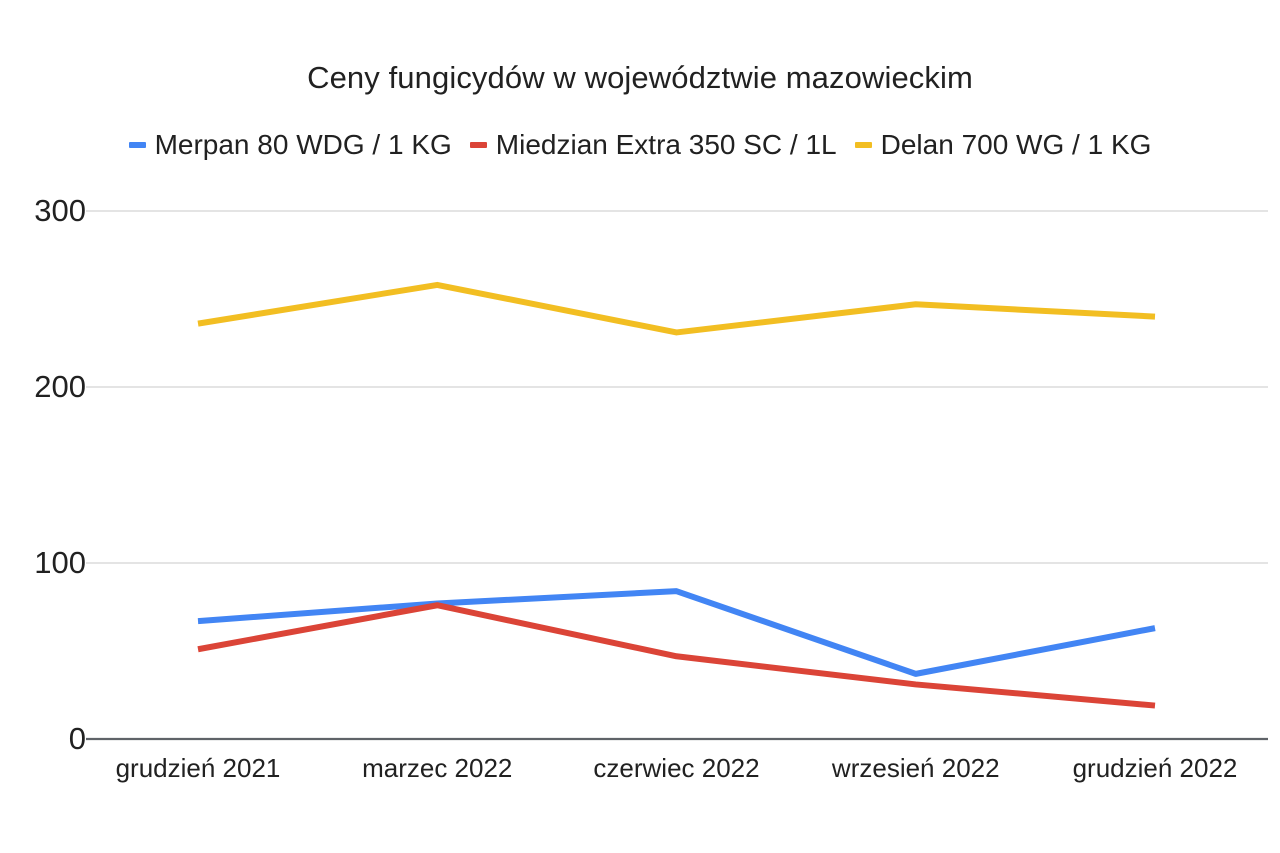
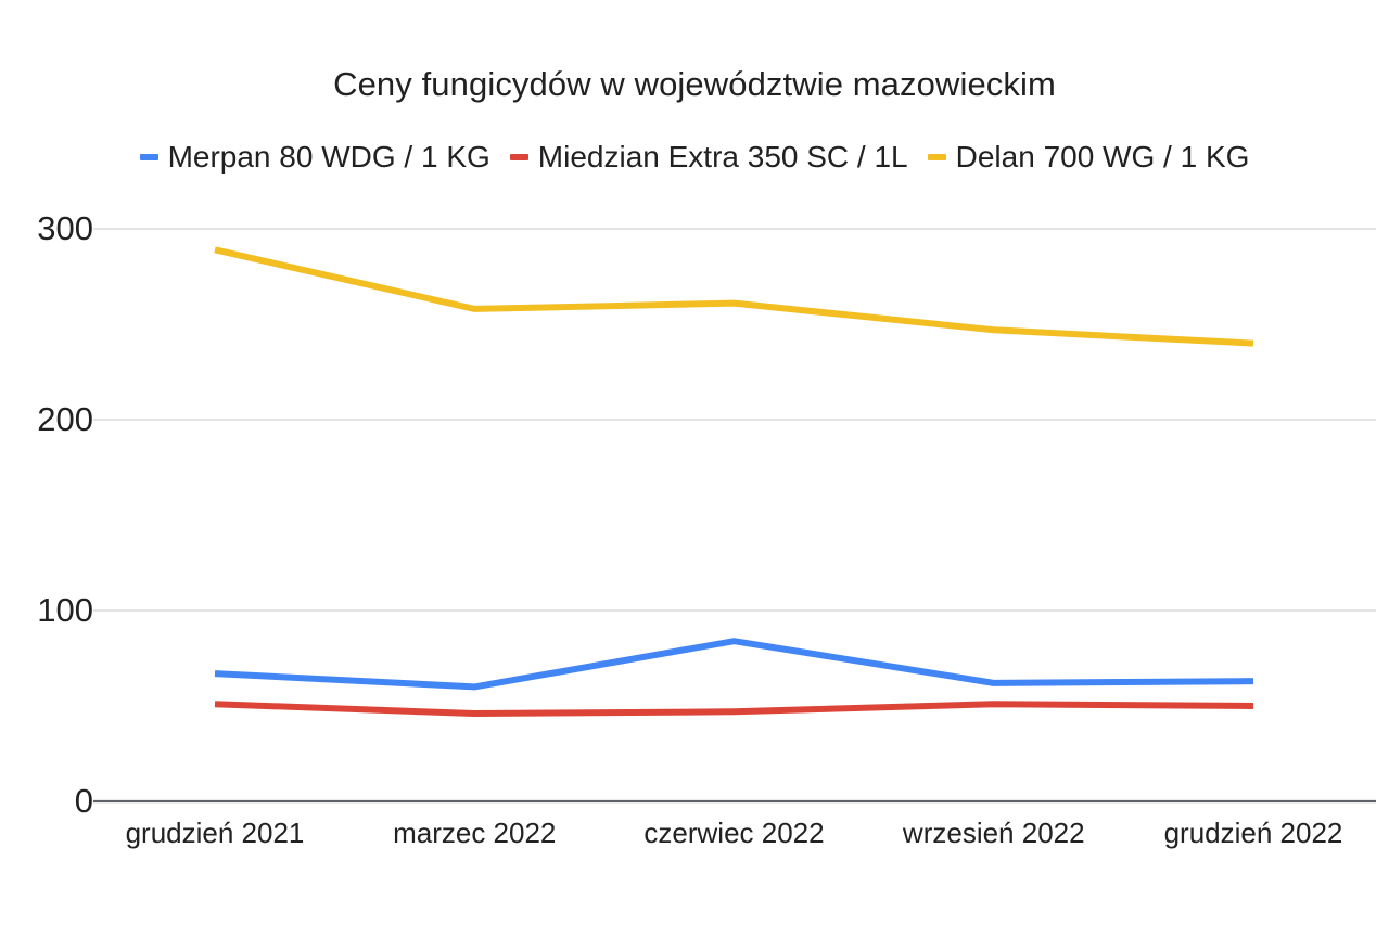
Delan 700 WG / 1 KG/grudzień 2021: 236 -> 289
Merpan 80 WDG / 1 KG/marzec 2022: 77 -> 60
Miedzian Extra 350 SC / 1L/marzec 2022: 76 -> 46
Delan 700 WG / 1 KG/czerwiec 2022: 231 -> 261
Merpan 80 WDG / 1 KG/wrzesień 2022: 37 -> 62
Miedzian Extra 350 SC / 1L/wrzesień 2022: 31 -> 51
Miedzian Extra 350 SC / 1L/grudzień 2022: 19 -> 50
